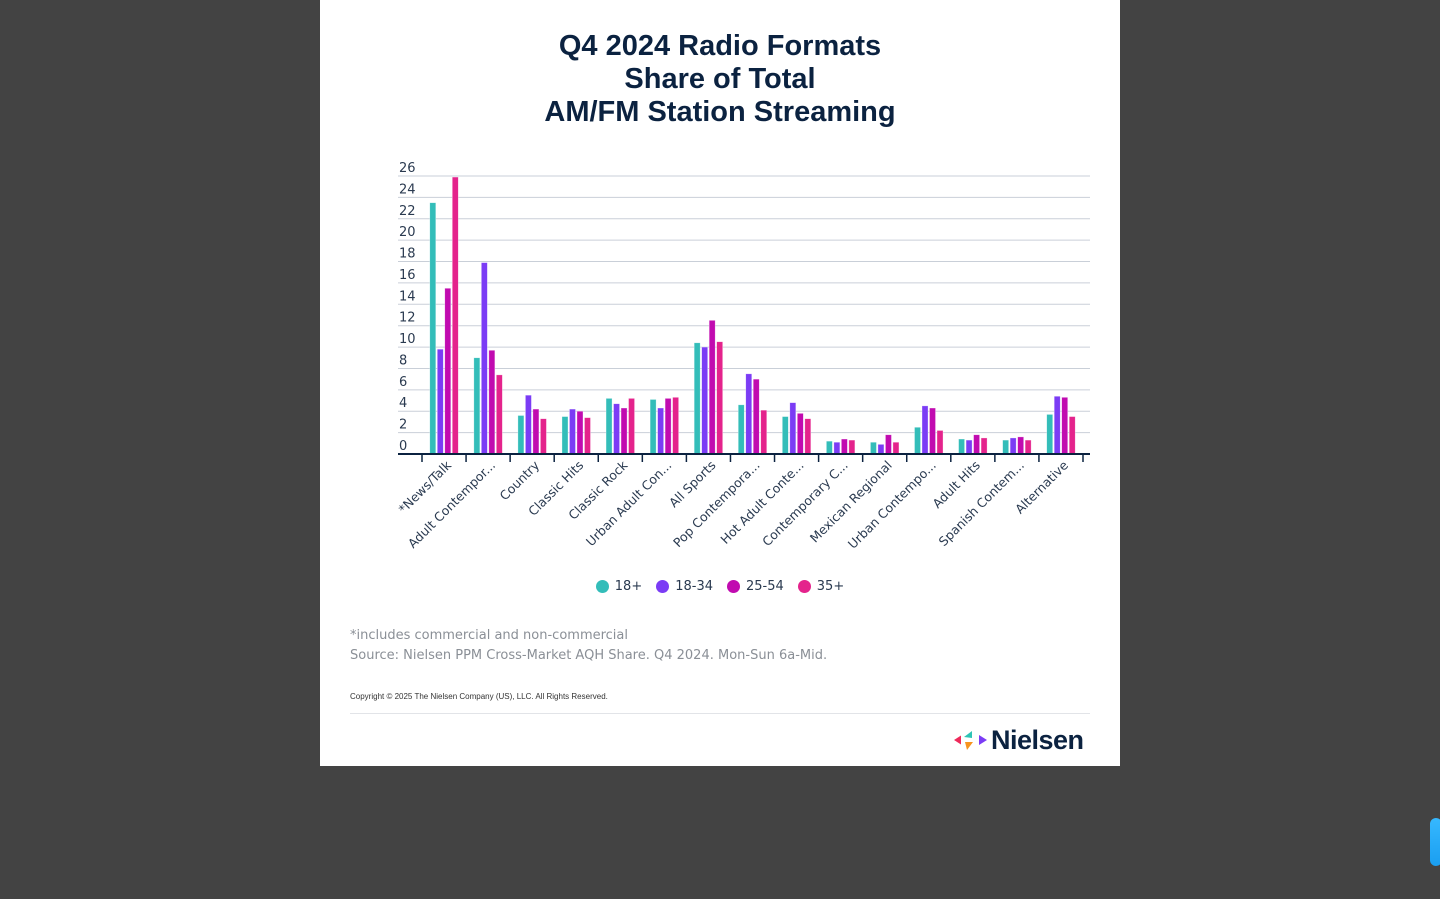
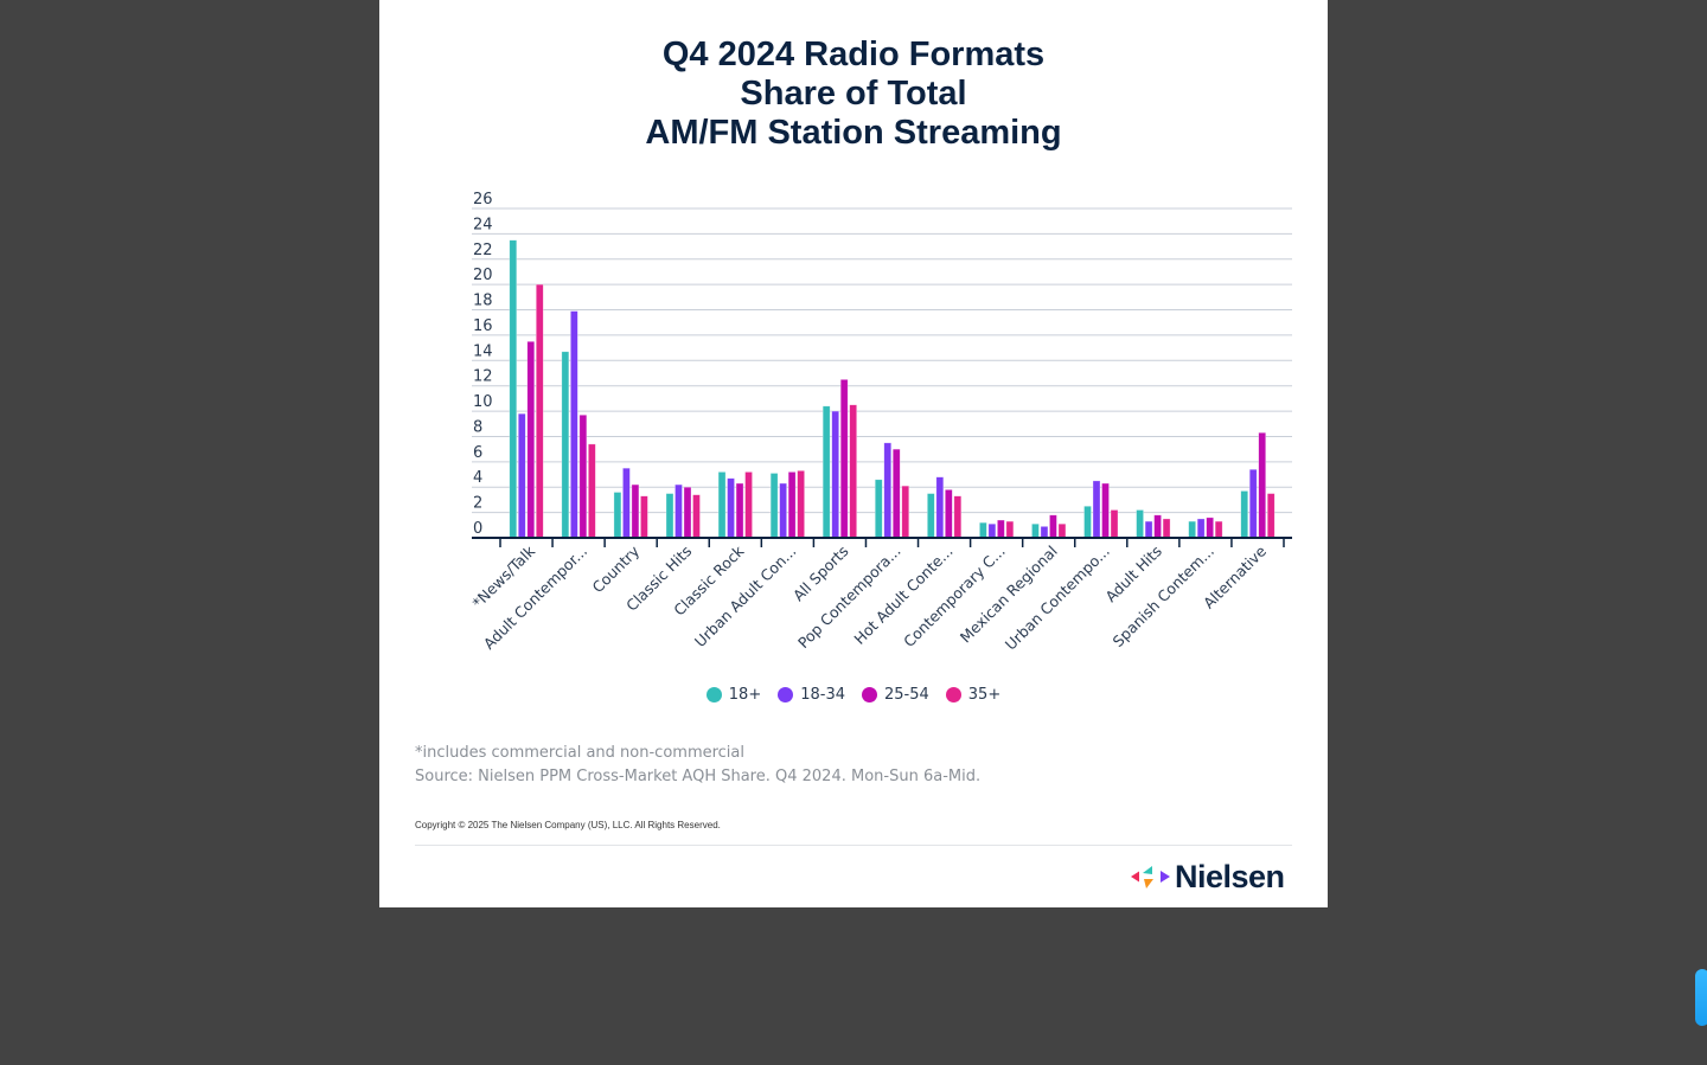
35+/*News/Talk: 25.9 -> 20.0
18+/Adult Contempor...: 9.0 -> 14.7
18+/Adult Hits: 1.4 -> 2.2
25-54/Alternative: 5.3 -> 8.3
